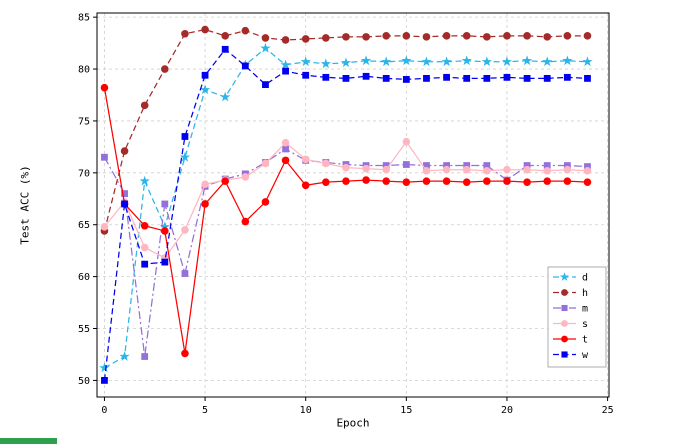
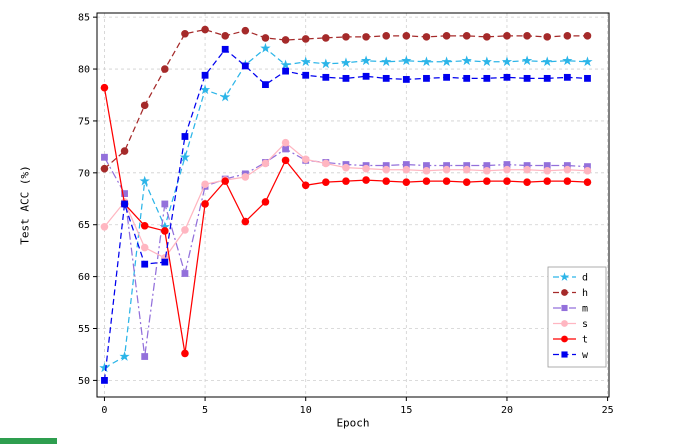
h/0: 64.4 -> 70.4
s/15: 73.0 -> 70.3
m/20: 69.3 -> 70.8
